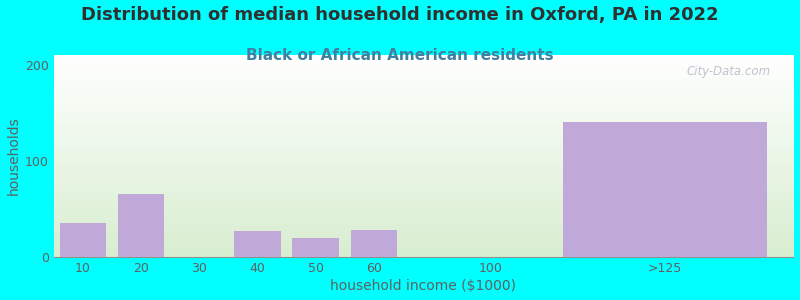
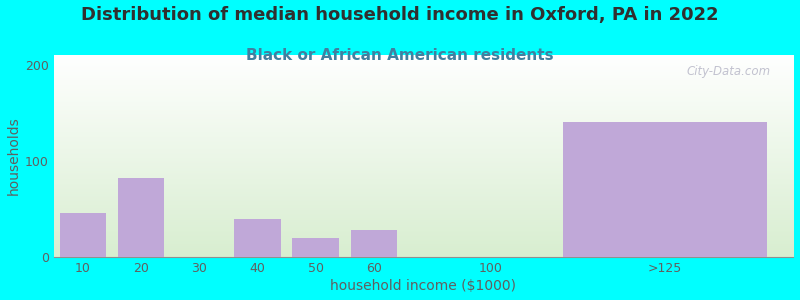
10: 35 -> 46
20: 65 -> 82
40: 27 -> 40
